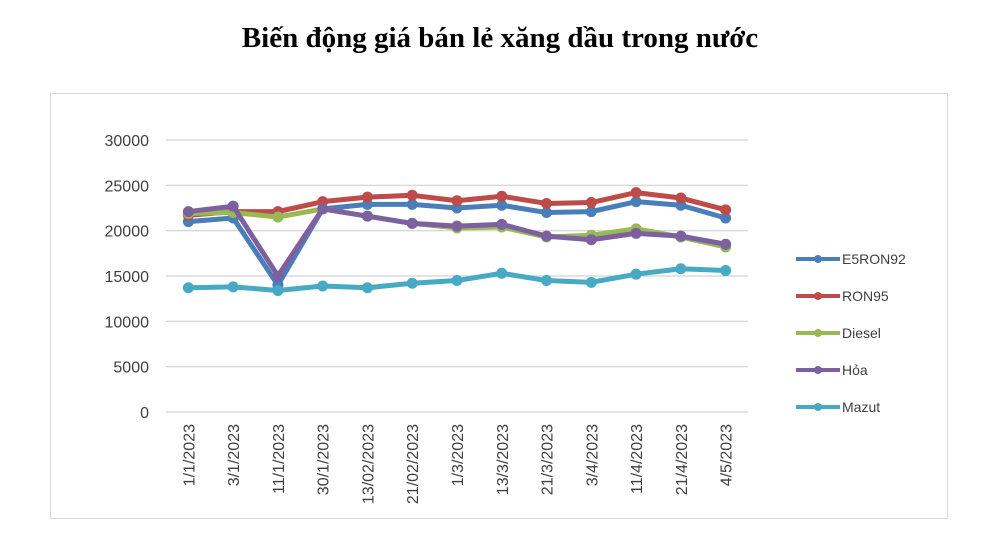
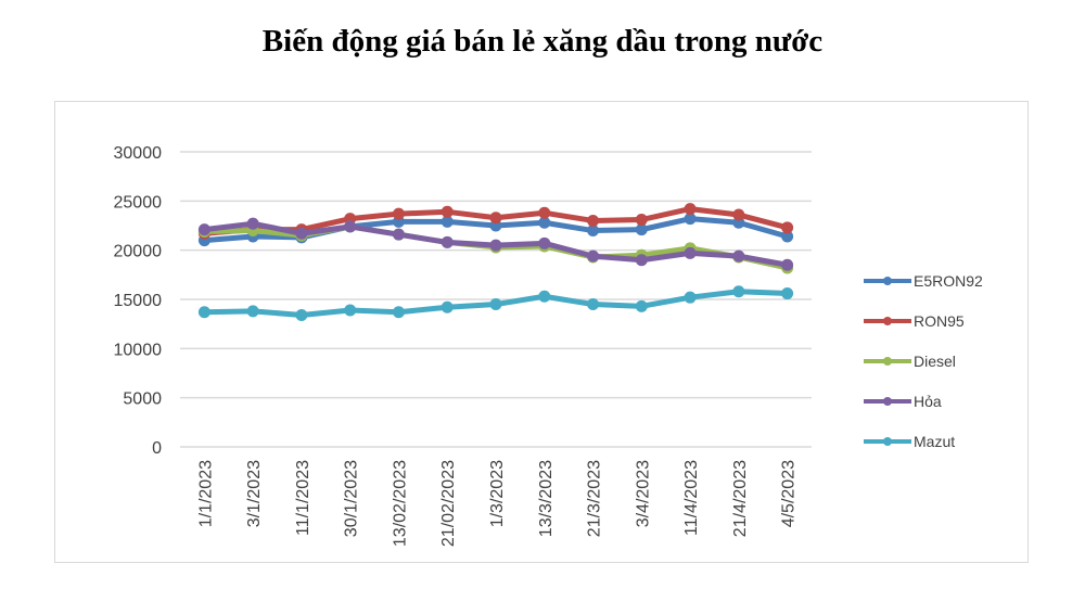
E5RON92/11/1/2023: 14000 -> 21000
Hỏa/11/1/2023: 15000 -> 22000
